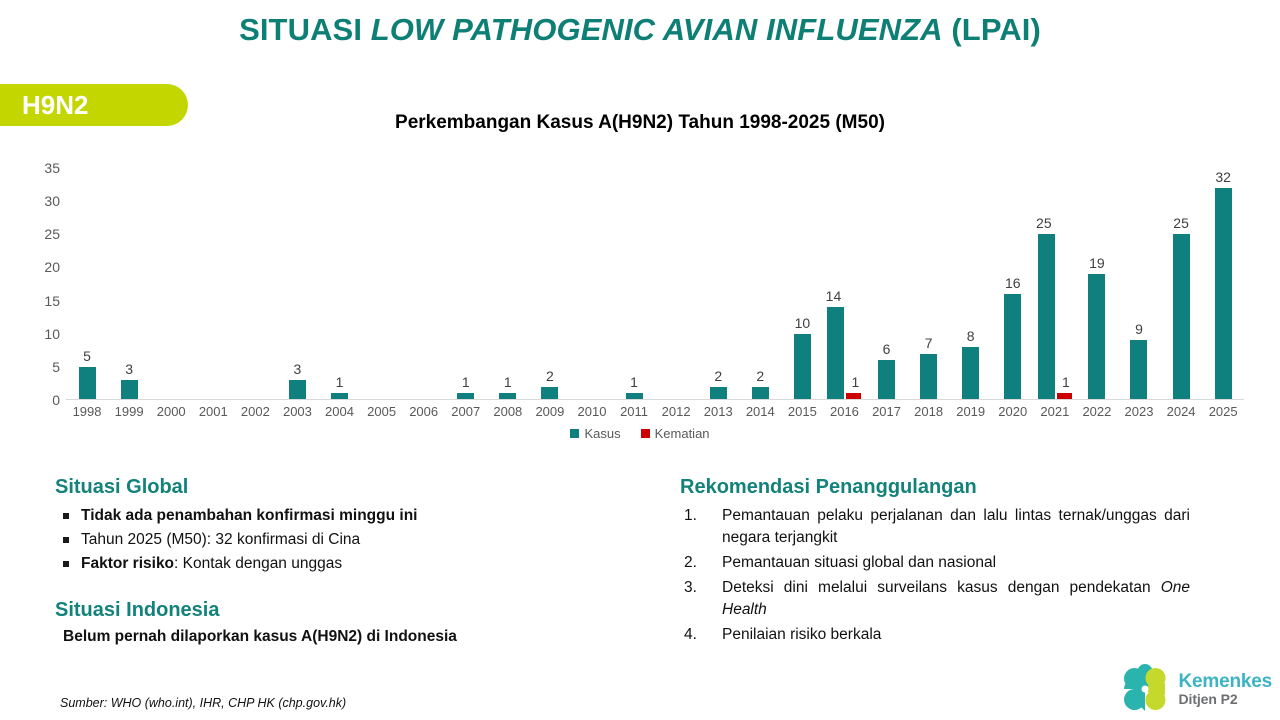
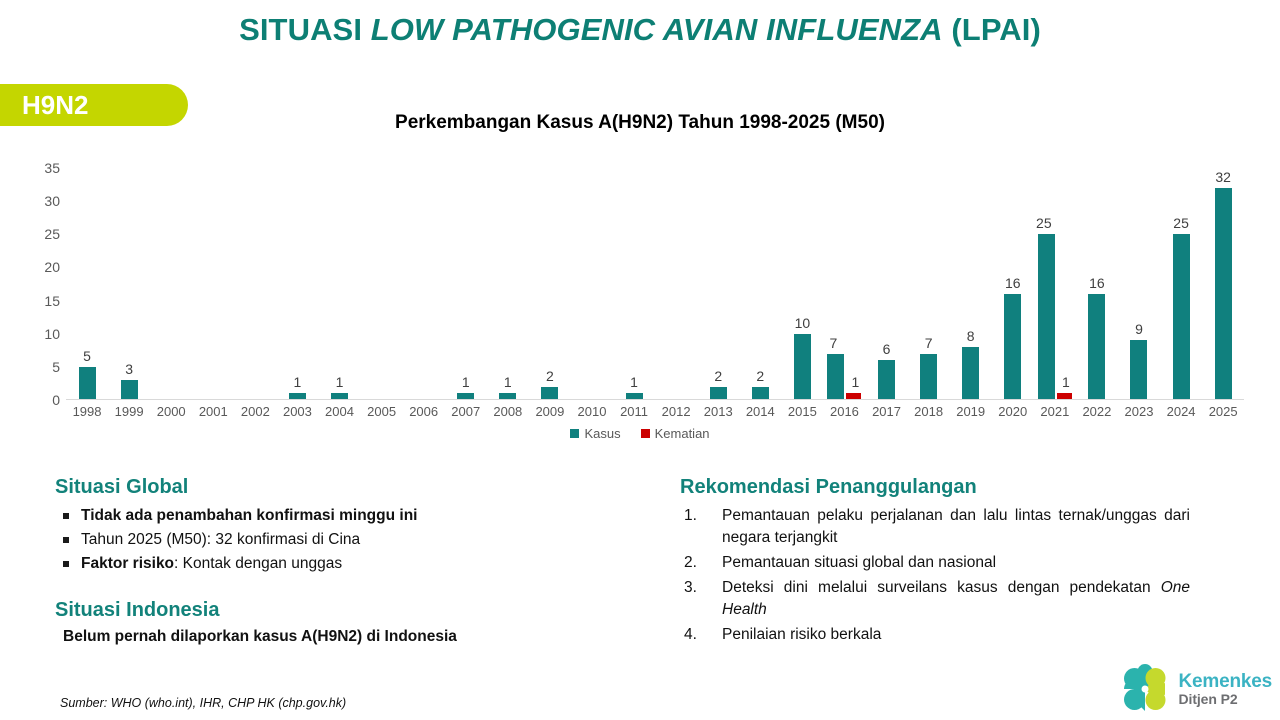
Kasus/2003: 3 -> 1
Kasus/2016: 14 -> 7
Kasus/2022: 19 -> 16
